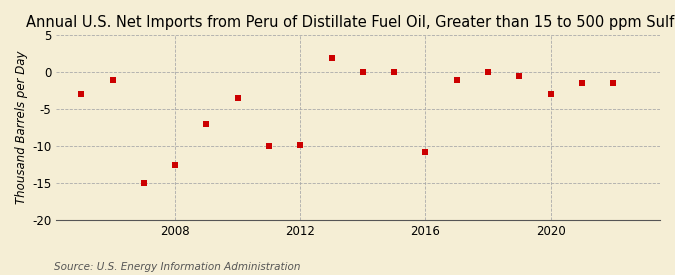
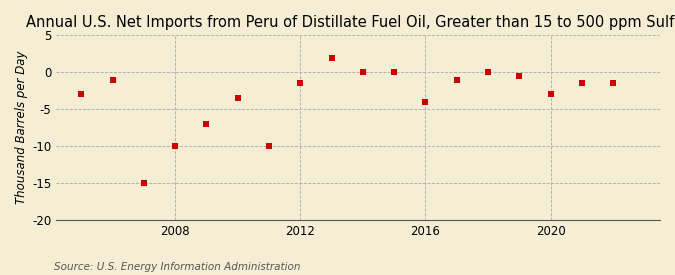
2008: -12.6 -> -10.0
2012: -9.8 -> -1.5
2016: -10.8 -> -4.0
